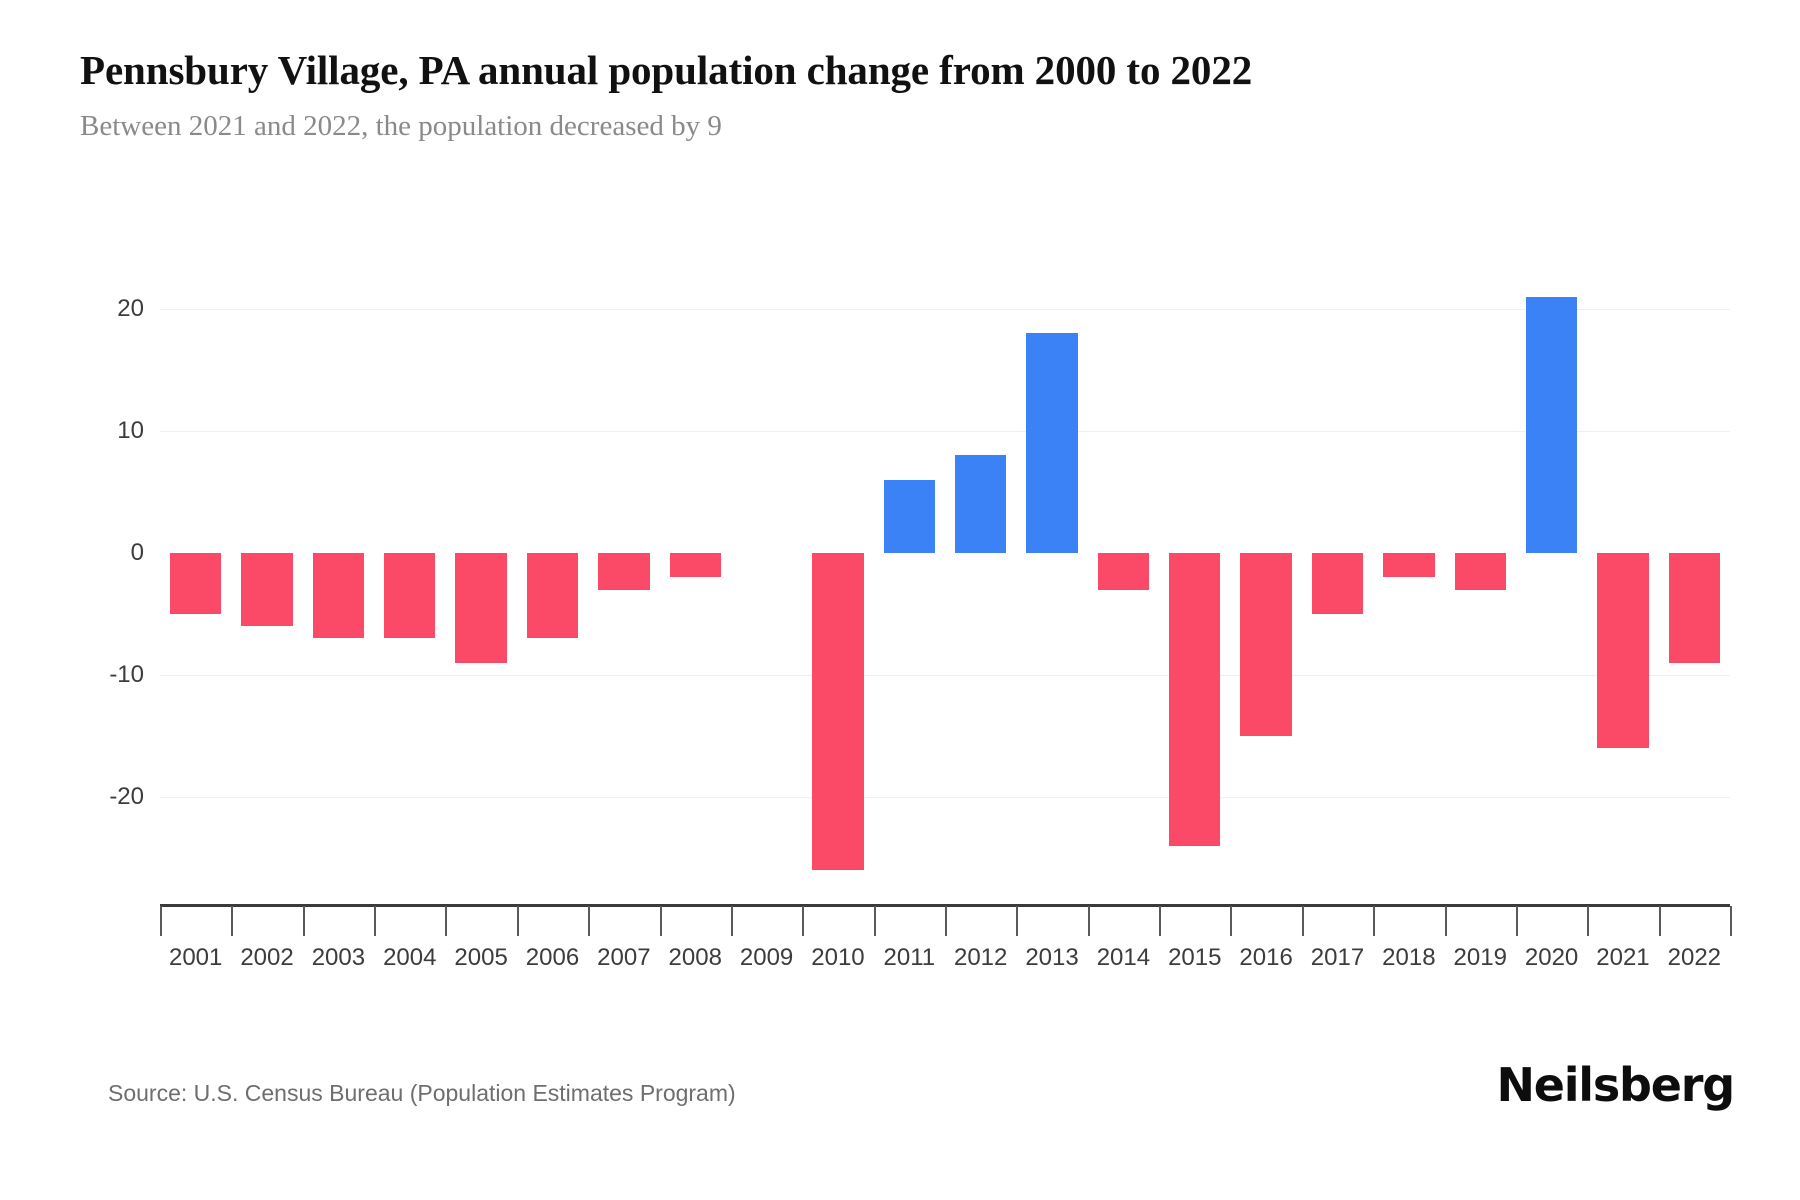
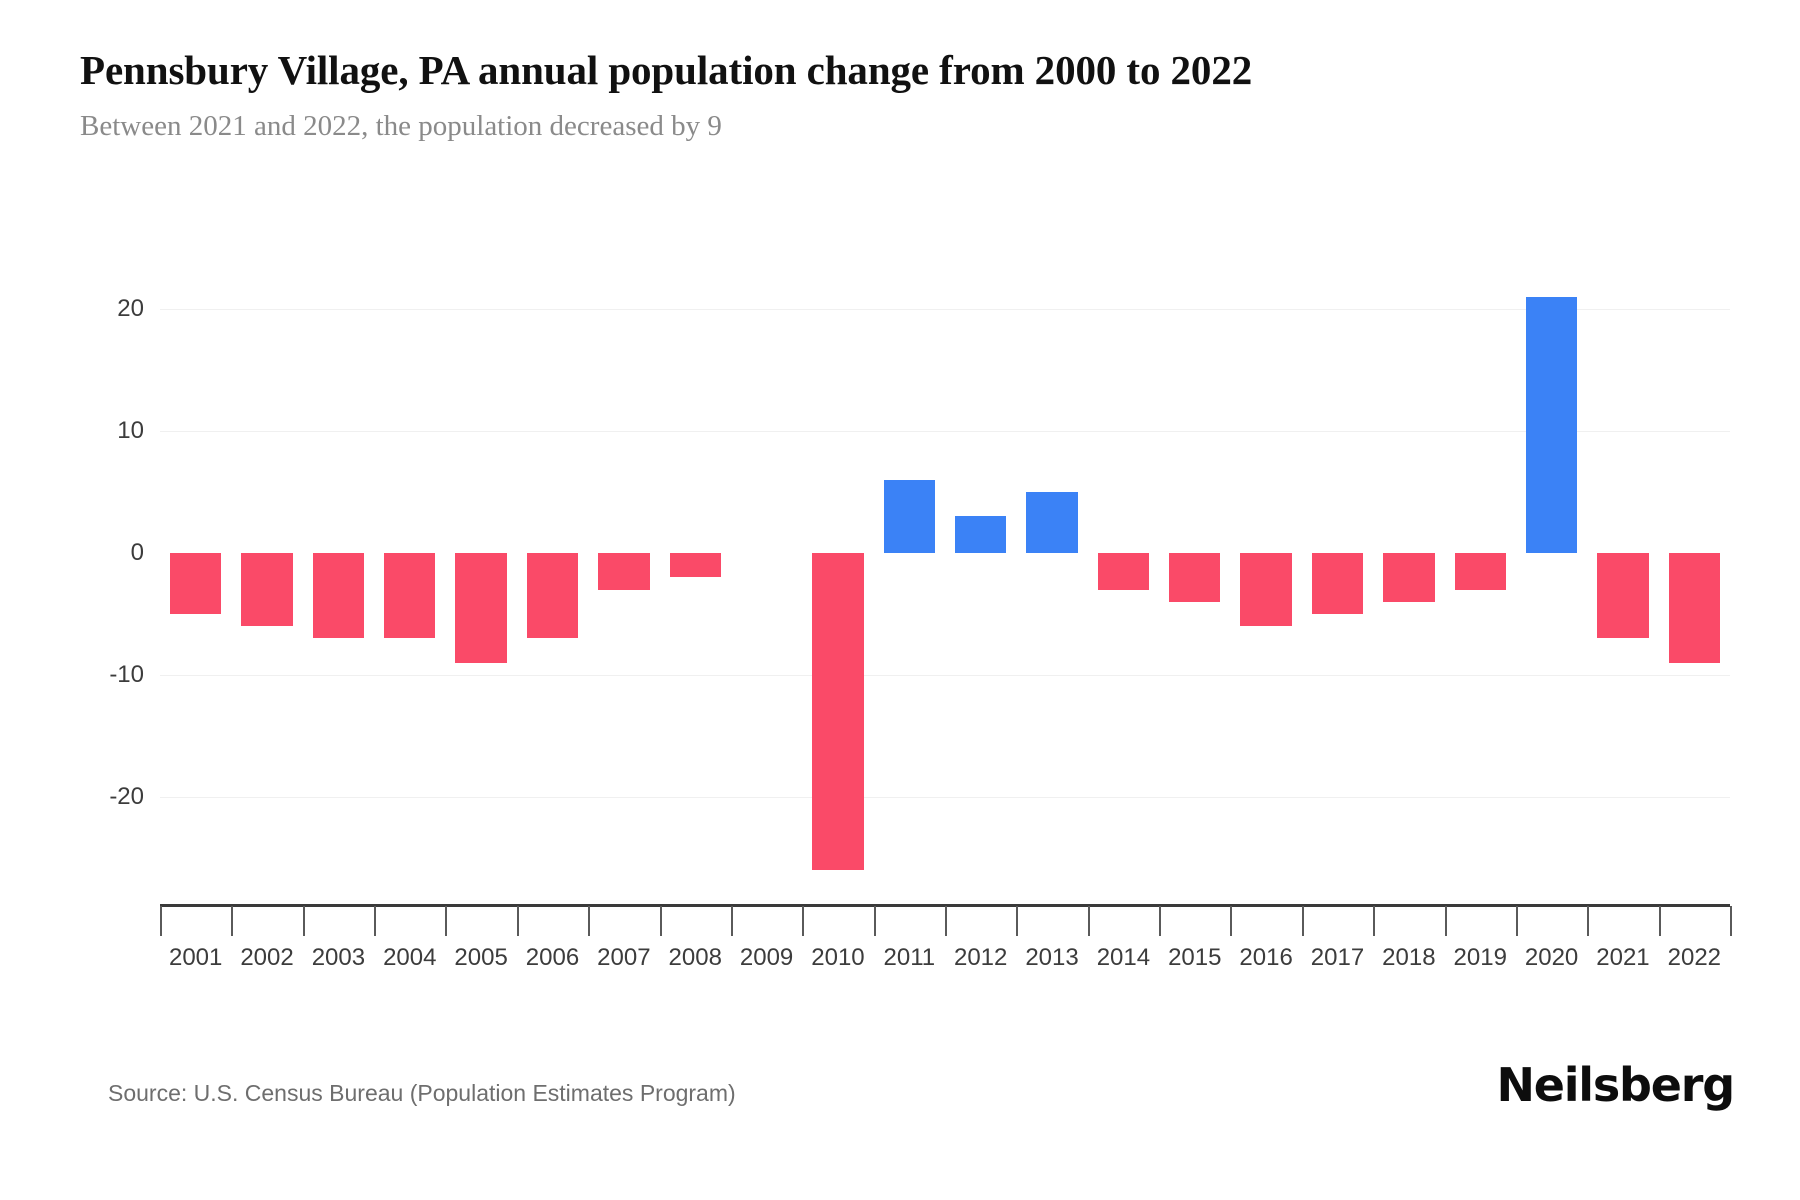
2012: 8 -> 3
2013: 18 -> 5
2015: -24 -> -4
2016: -15 -> -6
2018: -2 -> -4
2021: -16 -> -7
